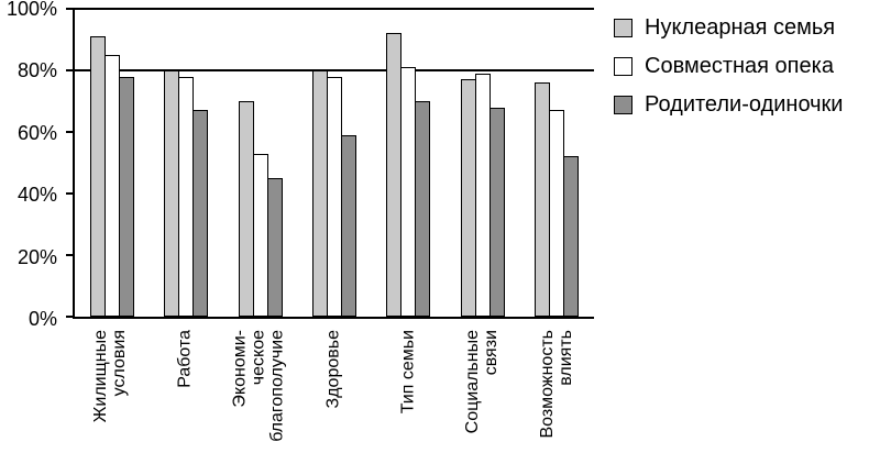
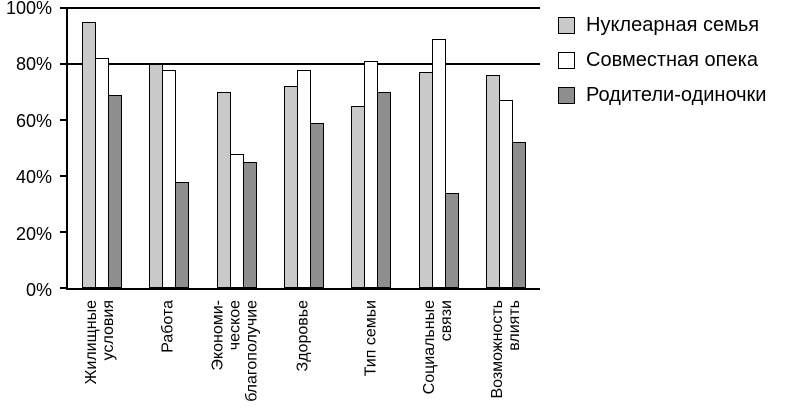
Нуклеарная семья/Жилищные условия: 91% -> 95%
Совместная опека/Жилищные условия: 85% -> 82%
Родители-одиночки/Жилищные условия: 78% -> 69%
Родители-одиночки/Работа: 67% -> 38%
Совместная опека/Экономи- ческое благополучие: 53% -> 48%
Нуклеарная семья/Здоровье: 80% -> 72%
Нуклеарная семья/Тип семьи: 92% -> 65%
Совместная опека/Социальные связи: 79% -> 89%
Родители-одиночки/Социальные связи: 68% -> 34%
